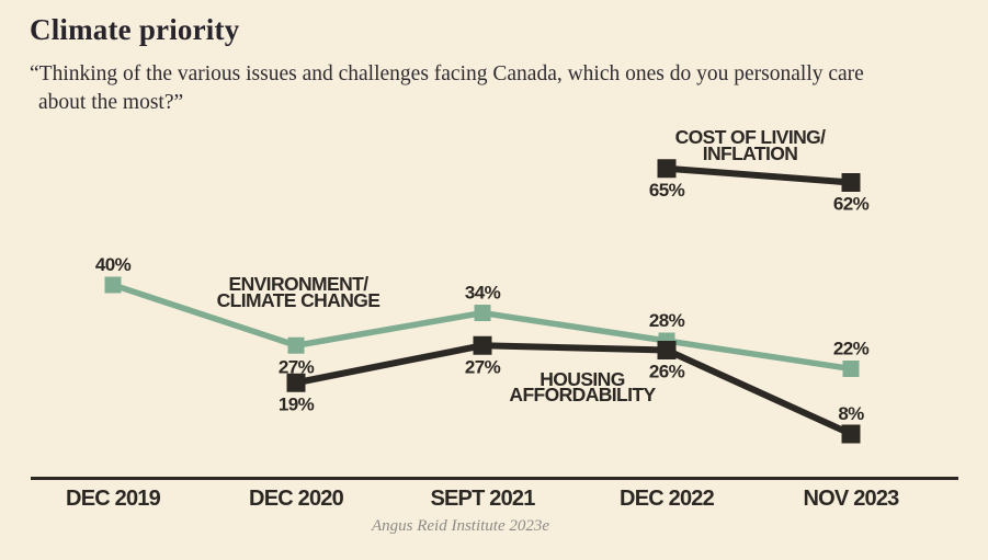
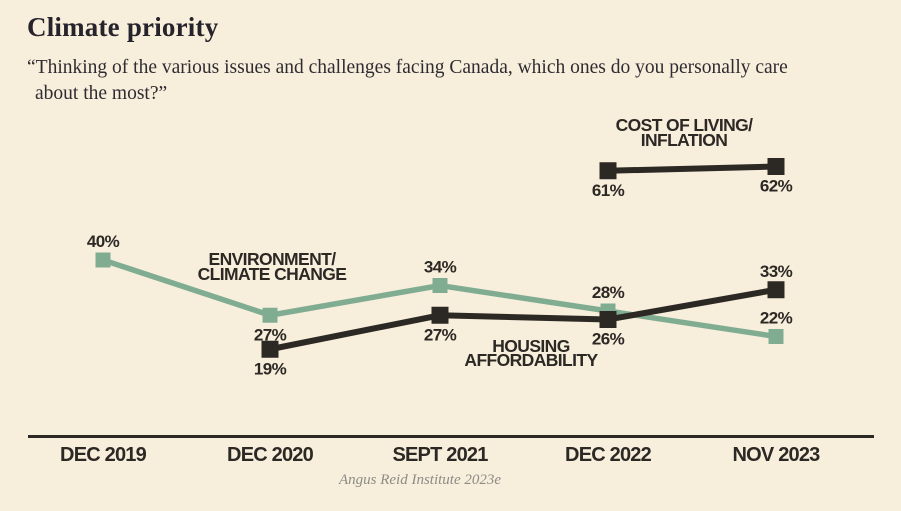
COST OF LIVING/INFLATION/DEC 2022: 65% -> 61%
HOUSING AFFORDABILITY/NOV 2023: 8% -> 33%
